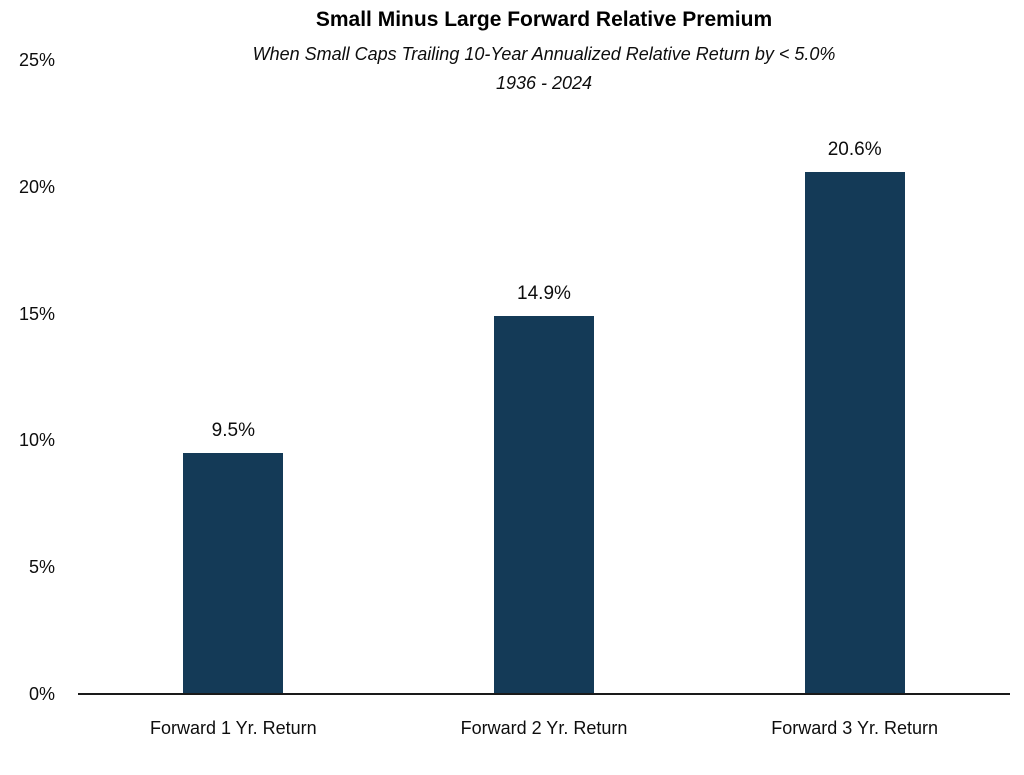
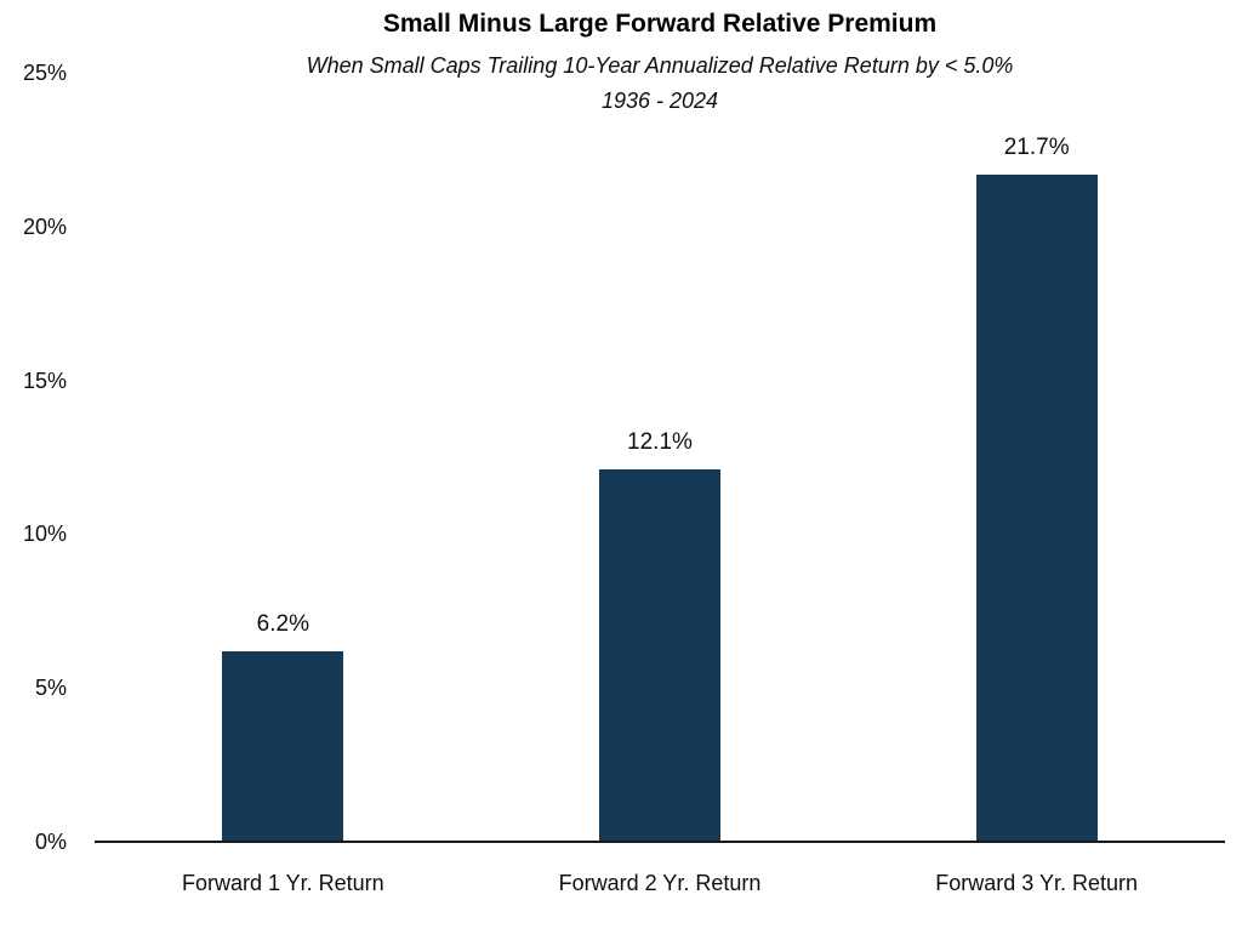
Forward 1 Yr. Return: 9.5% -> 6.2%
Forward 2 Yr. Return: 14.9% -> 12.1%
Forward 3 Yr. Return: 20.6% -> 21.7%
